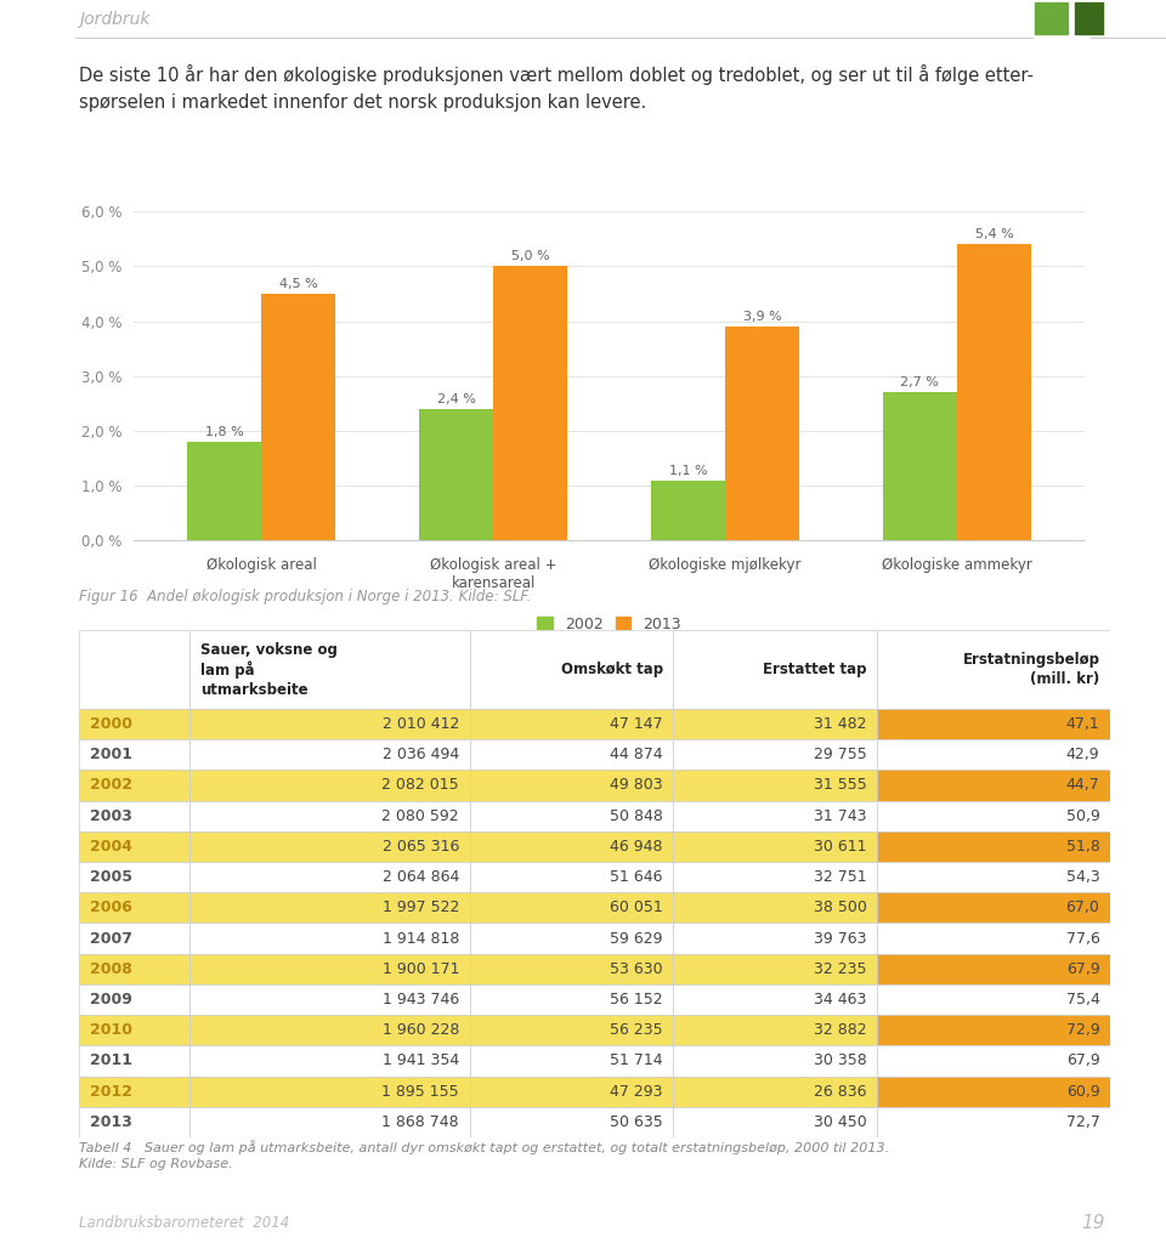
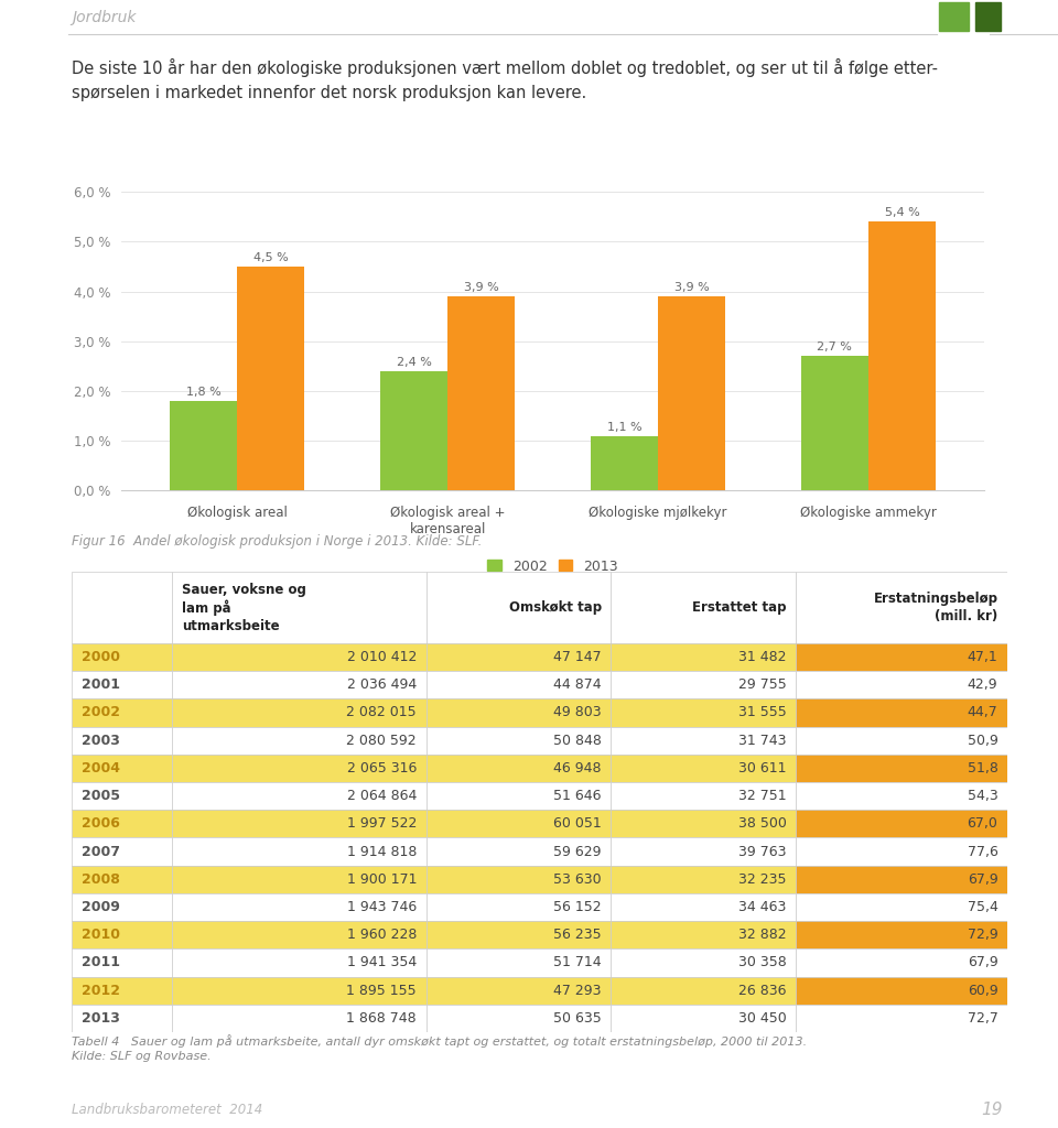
2013/Økologisk areal + karensareal: 5,0 -> 3,9
